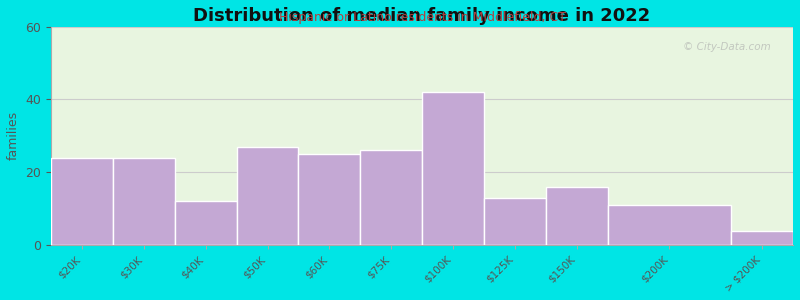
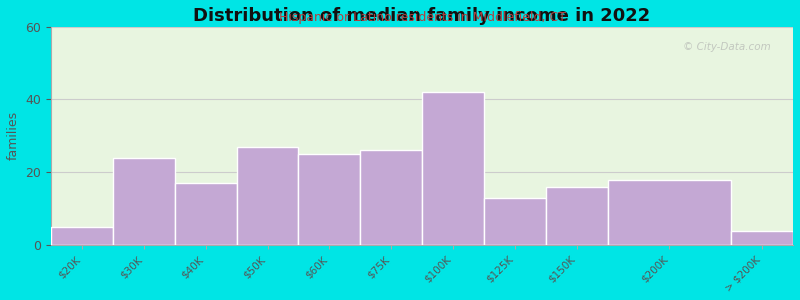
$20K: 24 -> 5
$40K: 12 -> 17
$200K: 11 -> 18
